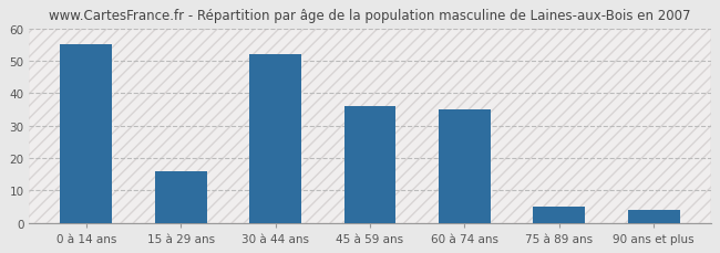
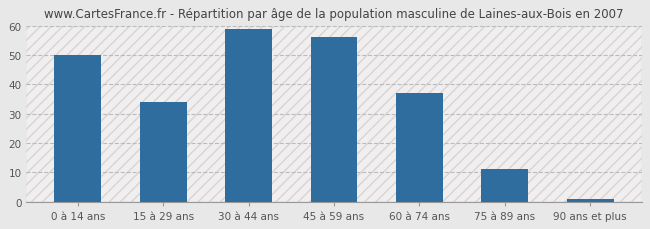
0 à 14 ans: 55 -> 50
15 à 29 ans: 16 -> 34
30 à 44 ans: 52 -> 59
45 à 59 ans: 36 -> 56
60 à 74 ans: 35 -> 37
75 à 89 ans: 5 -> 11
90 ans et plus: 4 -> 1
